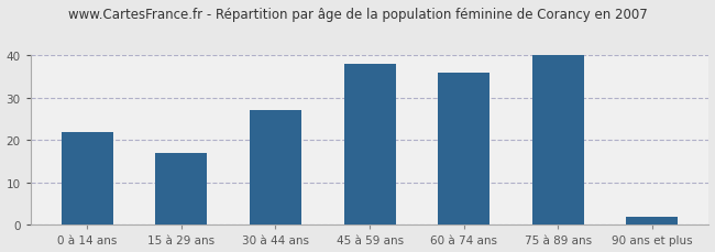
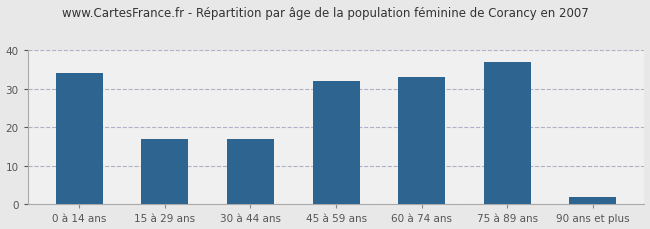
0 à 14 ans: 22 -> 34
30 à 44 ans: 27 -> 17
45 à 59 ans: 38 -> 32
60 à 74 ans: 36 -> 33
75 à 89 ans: 40 -> 37
